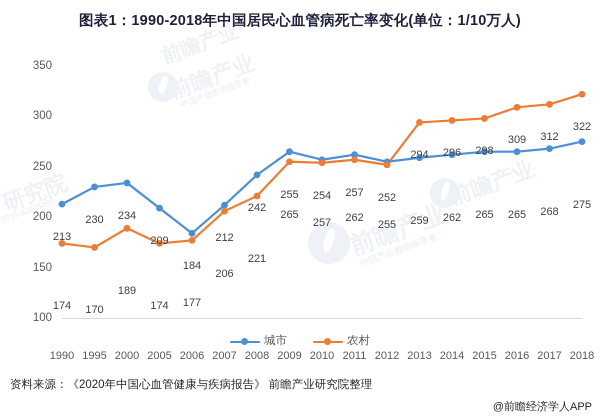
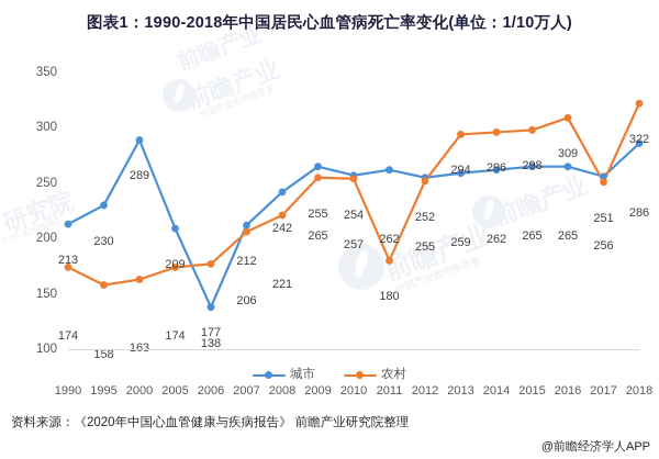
农村/1995: 170 -> 158
城市/2000: 234 -> 289
农村/2000: 189 -> 163
城市/2006: 184 -> 138
农村/2011: 257 -> 180
城市/2017: 268 -> 256
农村/2017: 312 -> 251
城市/2018: 275 -> 286
